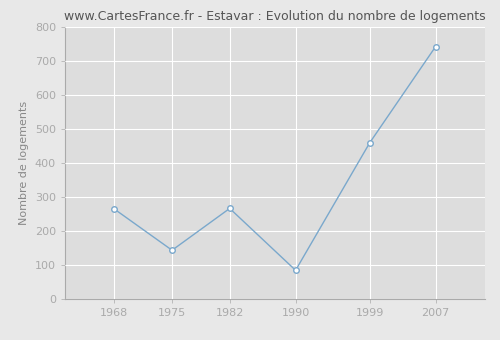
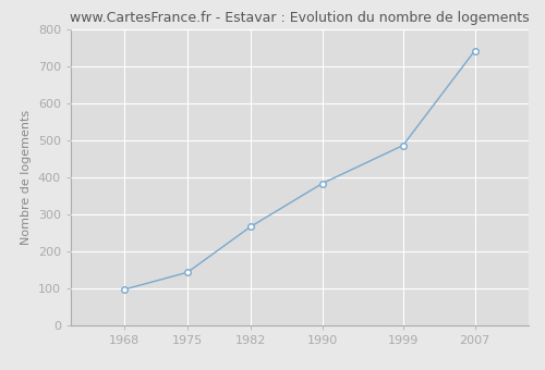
1968: 265 -> 98
1990: 85 -> 384
1999: 460 -> 487
